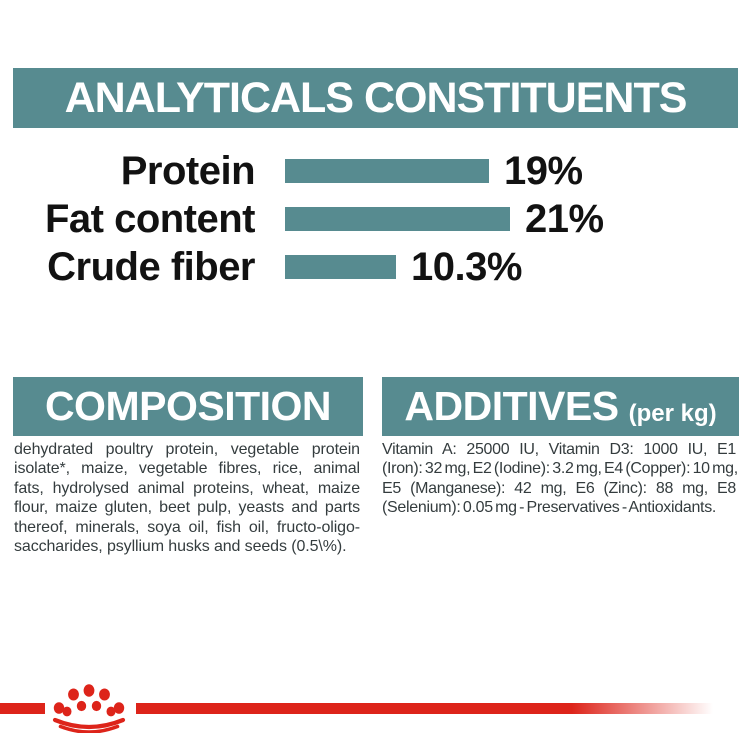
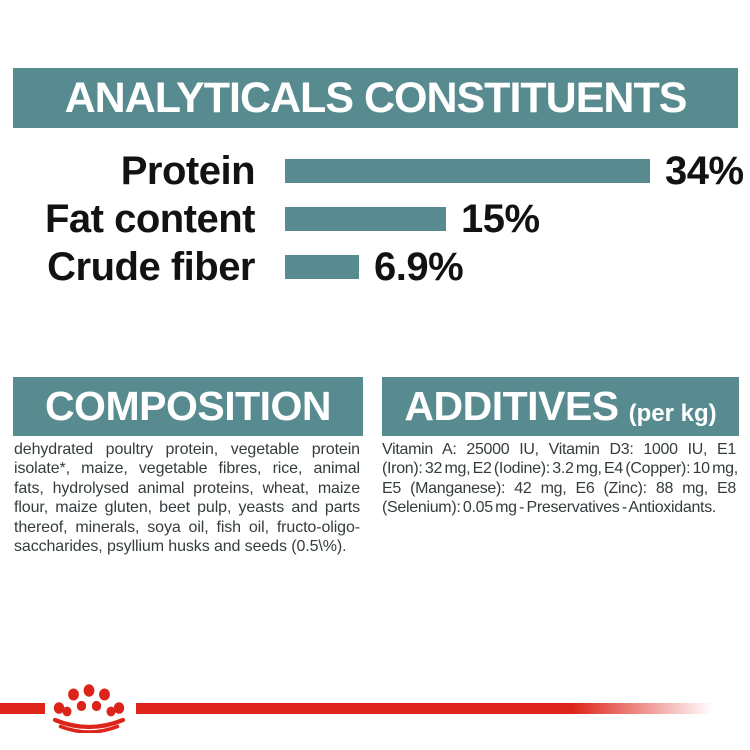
Protein: 19% -> 34%
Fat content: 21% -> 15%
Crude fiber: 10.3% -> 6.9%
